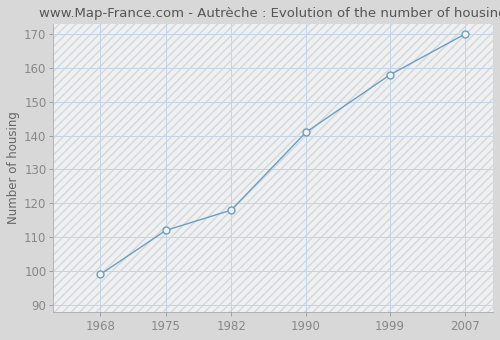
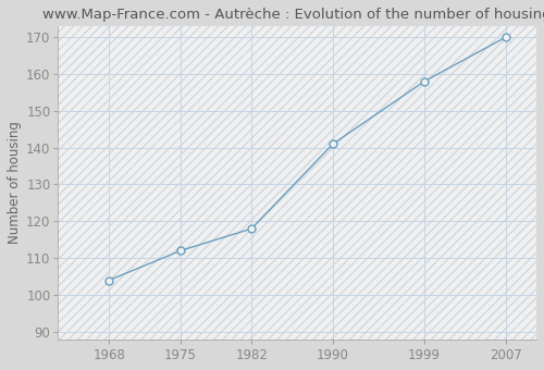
1968: 99 -> 104
